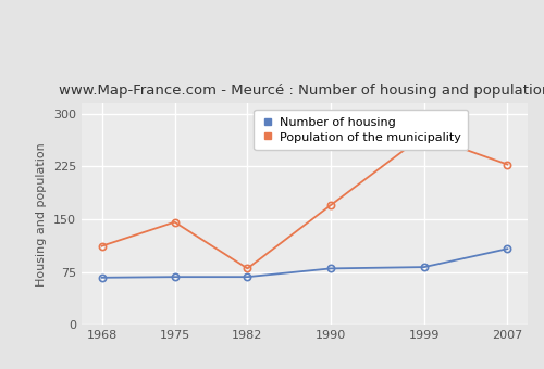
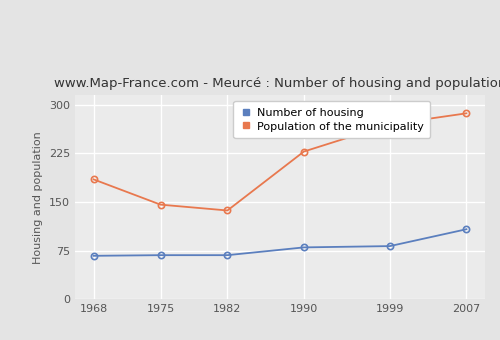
Population of the municipality/1968: 112 -> 185
Population of the municipality/1982: 80 -> 137
Population of the municipality/1990: 170 -> 228
Population of the municipality/2007: 228 -> 287
